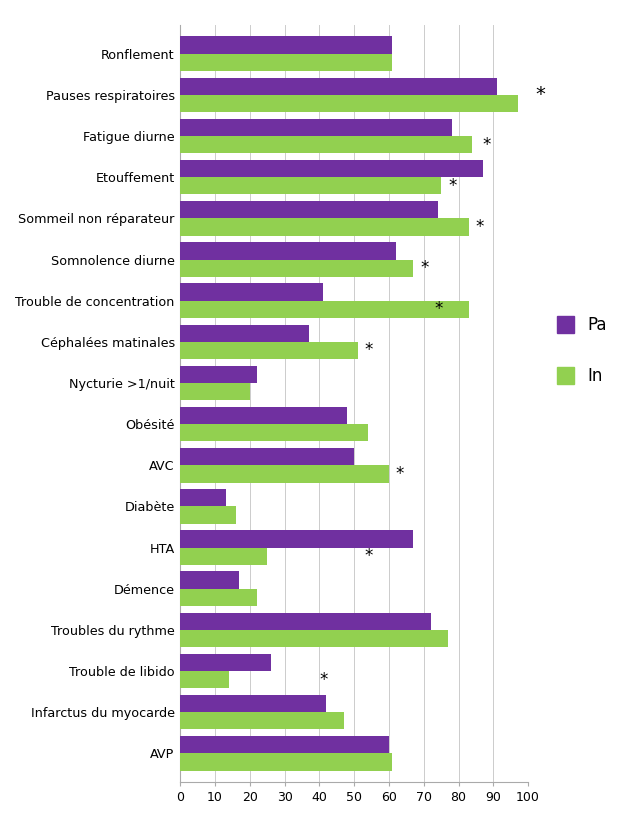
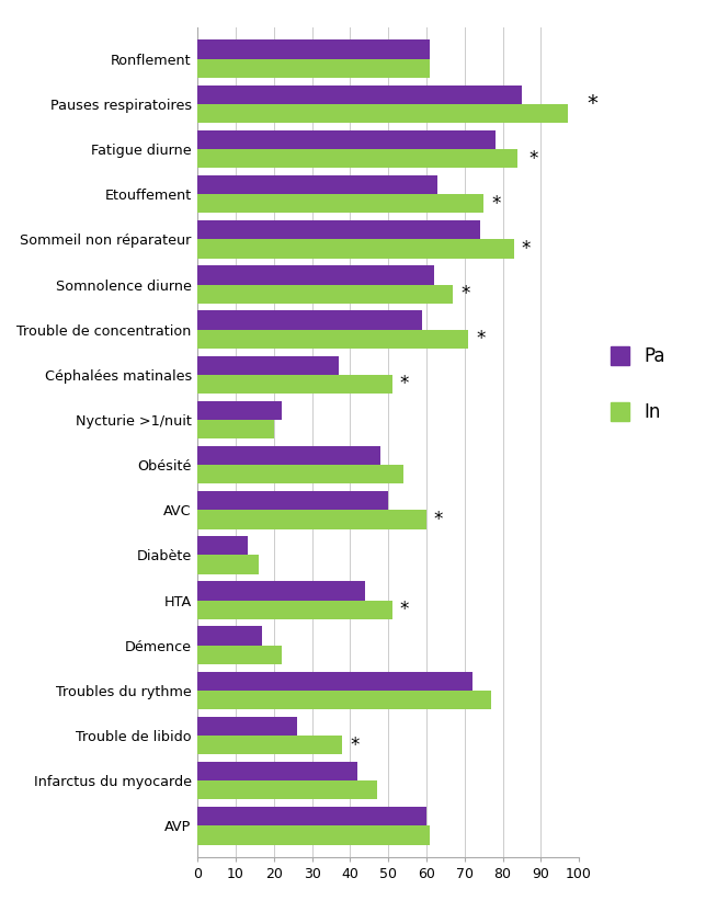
Pa/Pauses respiratoires: 91 -> 85
Pa/Etouffement: 87 -> 63
Pa/Trouble de concentration: 41 -> 59
In/Trouble de concentration: 83 -> 71
Pa/HTA: 67 -> 44
In/HTA: 25 -> 51
In/Trouble de libido: 14 -> 38
